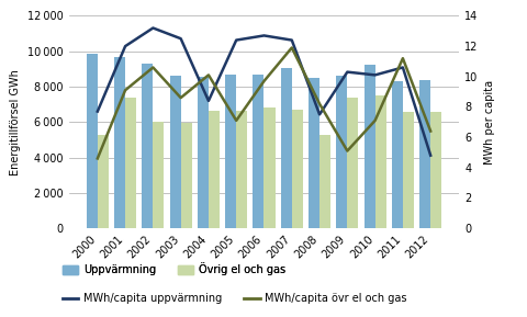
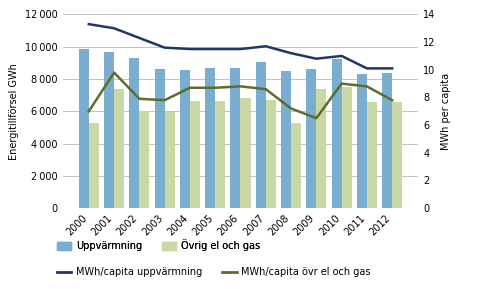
MWh/capita uppvärmning/2000: 7.7 -> 13.3
MWh/capita övr el och gas/2000: 4.6 -> 7.0
MWh/capita uppvärmning/2001: 12.0 -> 13.0
MWh/capita övr el och gas/2001: 9.1 -> 9.8
MWh/capita uppvärmning/2002: 13.2 -> 12.3
MWh/capita övr el och gas/2002: 10.6 -> 7.9
MWh/capita uppvärmning/2003: 12.5 -> 11.6
MWh/capita övr el och gas/2003: 8.6 -> 7.8
MWh/capita uppvärmning/2004: 8.4 -> 11.5
MWh/capita övr el och gas/2004: 10.1 -> 8.7
MWh/capita uppvärmning/2005: 12.4 -> 11.5
MWh/capita övr el och gas/2005: 7.1 -> 8.7
MWh/capita uppvärmning/2006: 12.7 -> 11.5
MWh/capita övr el och gas/2006: 9.7 -> 8.8
MWh/capita uppvärmning/2007: 12.4 -> 11.7
MWh/capita övr el och gas/2007: 11.9 -> 8.6
MWh/capita uppvärmning/2008: 7.5 -> 11.2
MWh/capita övr el och gas/2008: 8.2 -> 7.2
MWh/capita uppvärmning/2009: 10.3 -> 10.8
MWh/capita övr el och gas/2009: 5.1 -> 6.5
MWh/capita uppvärmning/2010: 10.1 -> 11.0
MWh/capita övr el och gas/2010: 7.1 -> 9.0
MWh/capita uppvärmning/2011: 10.6 -> 10.1
MWh/capita övr el och gas/2011: 11.2 -> 8.8
MWh/capita uppvärmning/2012: 4.8 -> 10.1
MWh/capita övr el och gas/2012: 6.4 -> 7.8
